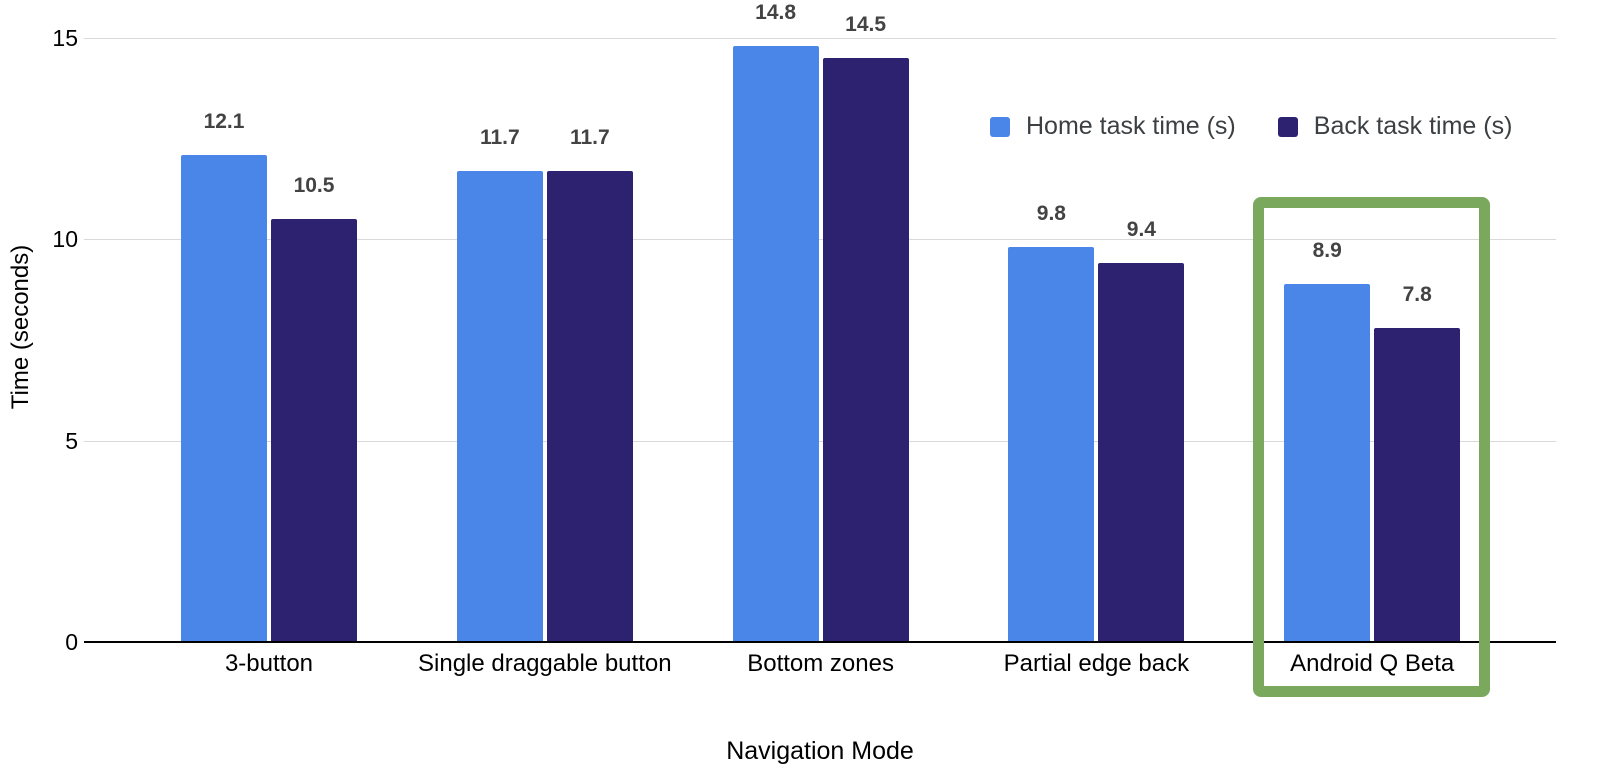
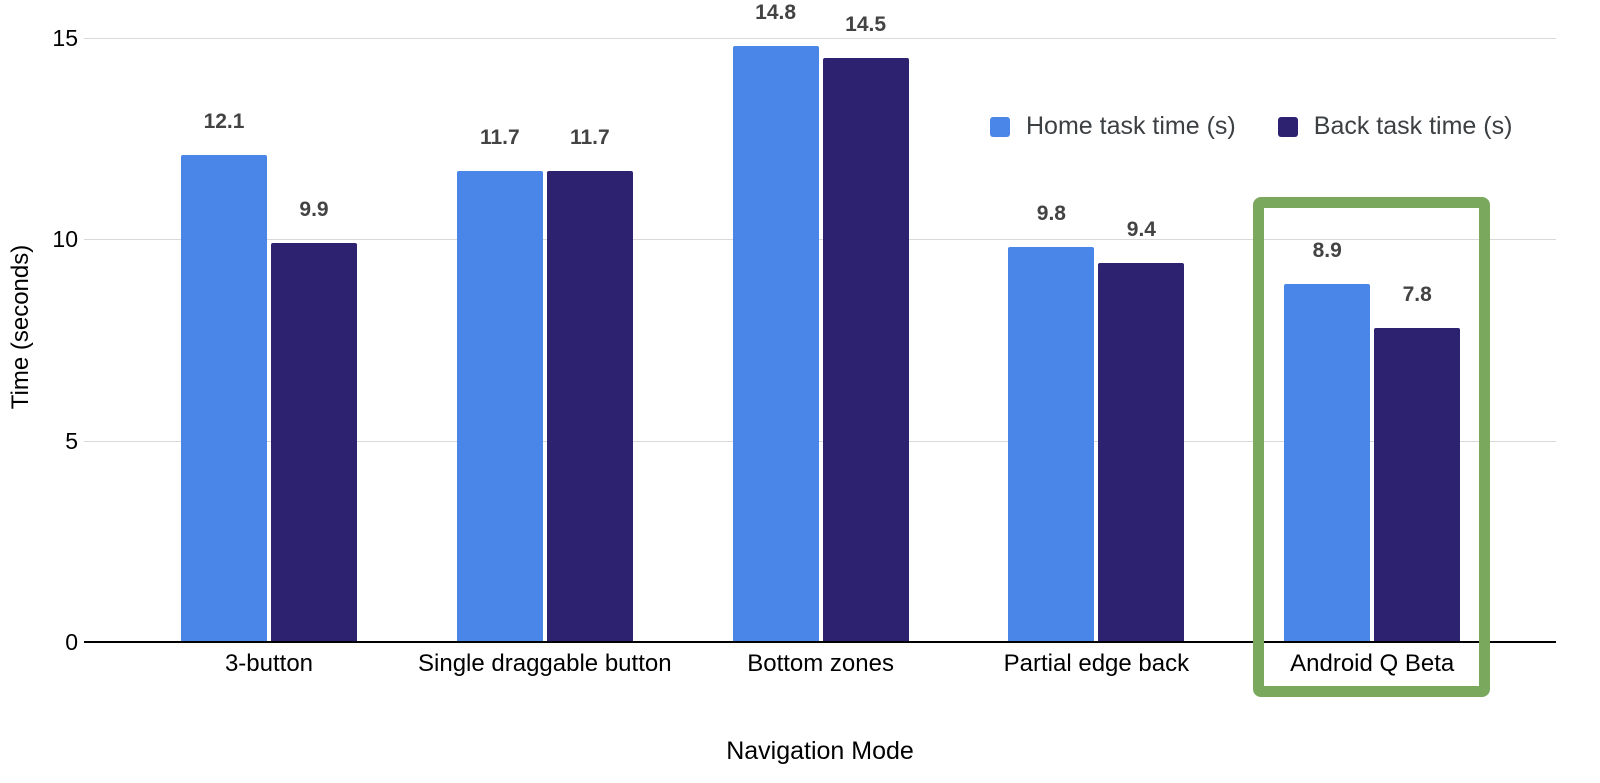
Back task time (s)/3-button: 10.5 -> 9.9
